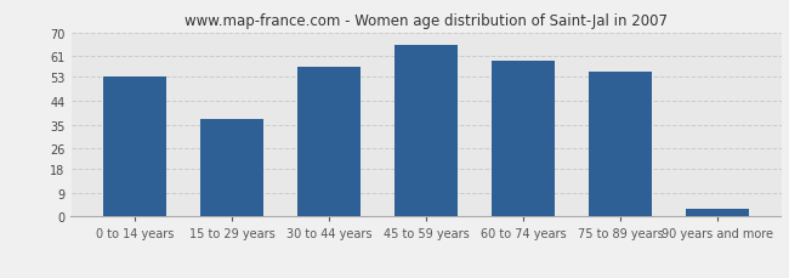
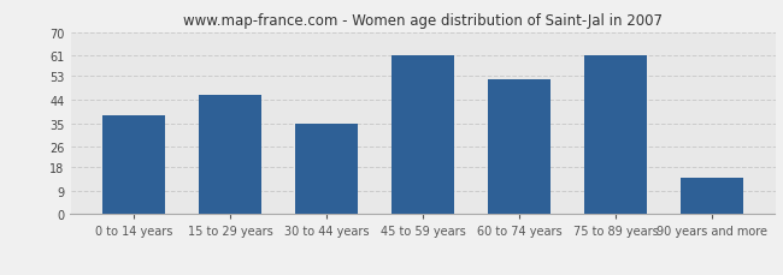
0 to 14 years: 53 -> 38
15 to 29 years: 37 -> 46
30 to 44 years: 57 -> 35
45 to 59 years: 65 -> 61
60 to 74 years: 59 -> 52
75 to 89 years: 55 -> 61
90 years and more: 3 -> 14
